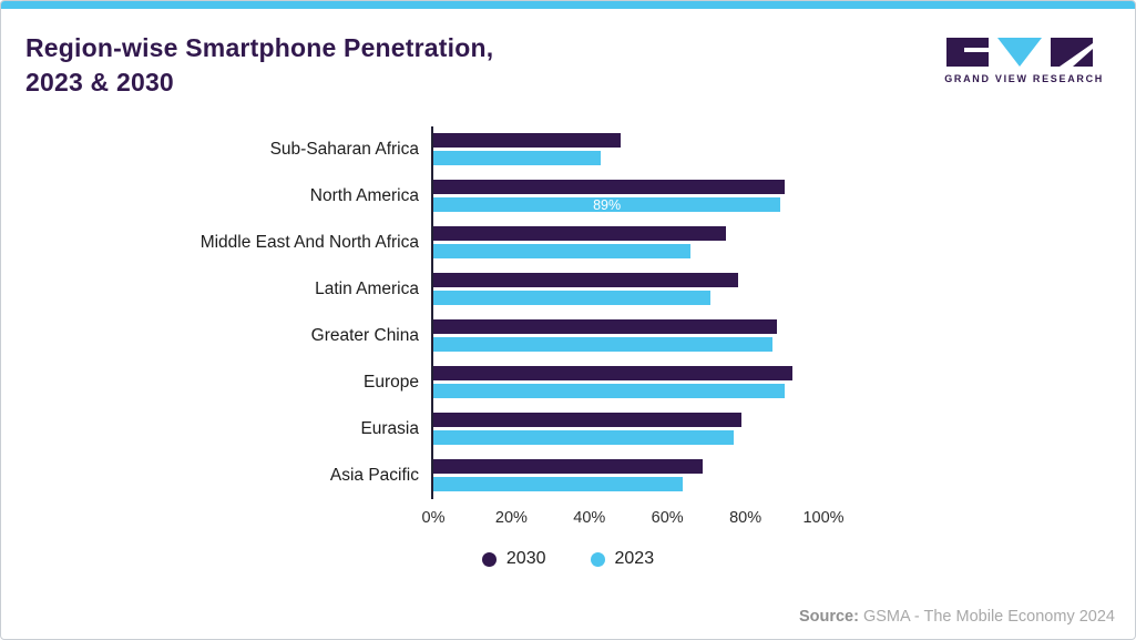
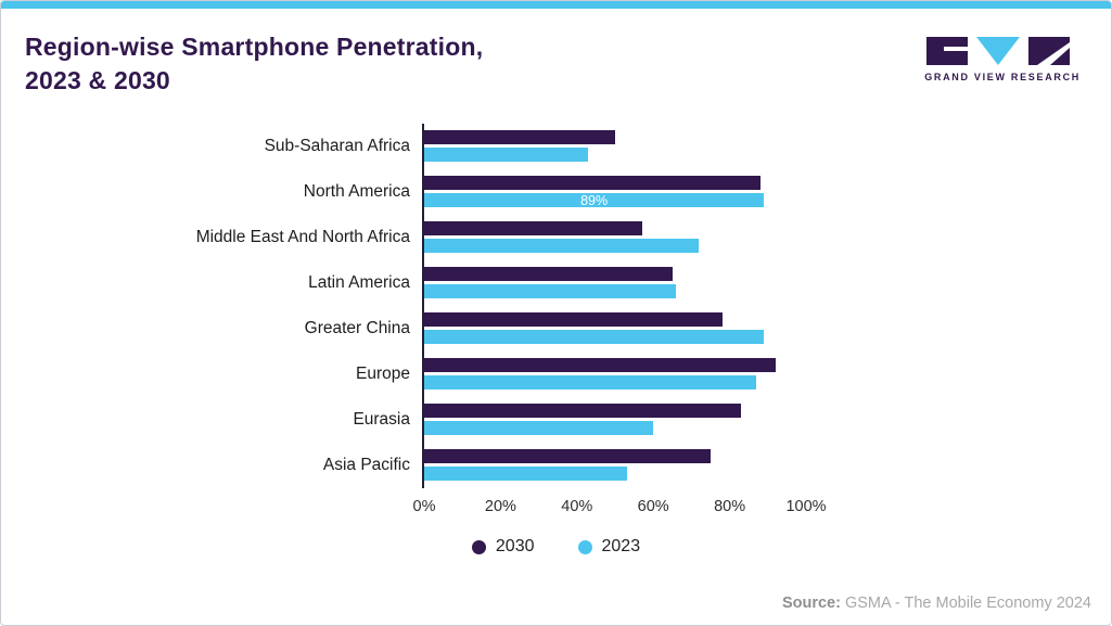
2030/Sub-Saharan Africa: 48% -> 50%
2030/North America: 90% -> 88%
2030/Middle East And North Africa: 75% -> 57%
2023/Middle East And North Africa: 66% -> 72%
2030/Latin America: 78% -> 65%
2023/Latin America: 71% -> 66%
2030/Greater China: 88% -> 78%
2023/Greater China: 87% -> 89%
2023/Europe: 90% -> 87%
2030/Eurasia: 79% -> 83%
2023/Eurasia: 77% -> 60%
2030/Asia Pacific: 69% -> 75%
2023/Asia Pacific: 64% -> 53%
